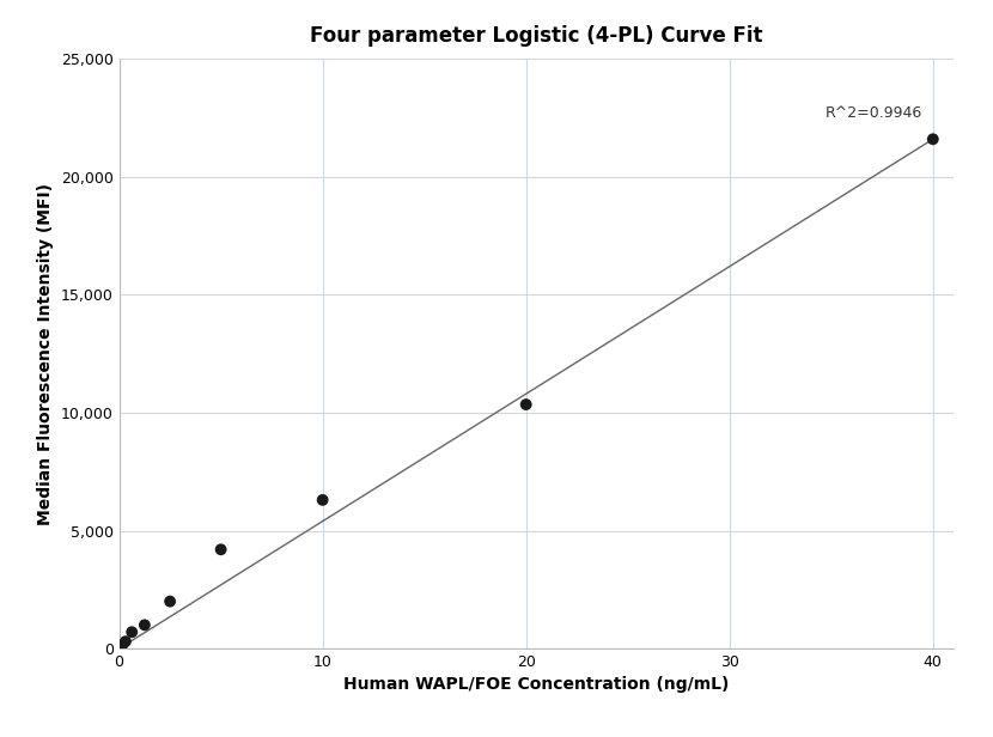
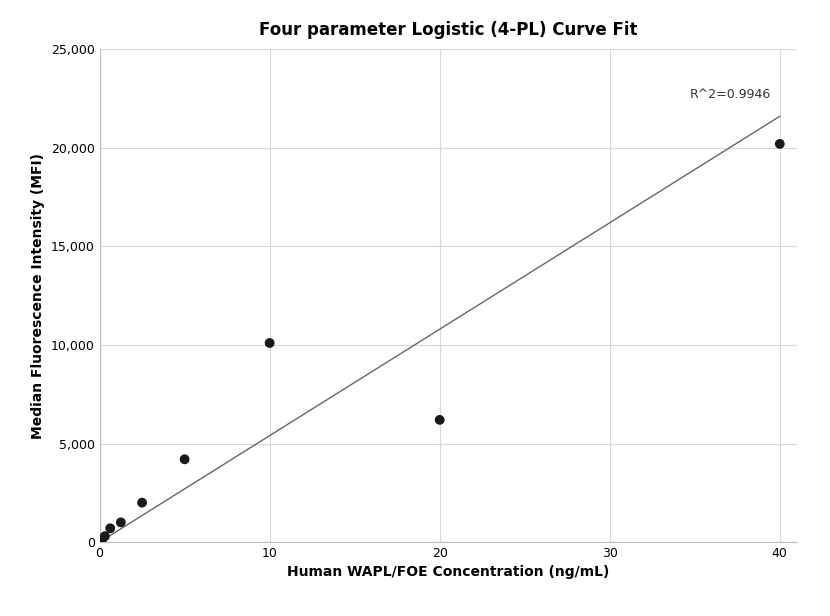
10: 6,300 -> 10,100
20: 10,400 -> 6,200
40: 21,600 -> 20,200
